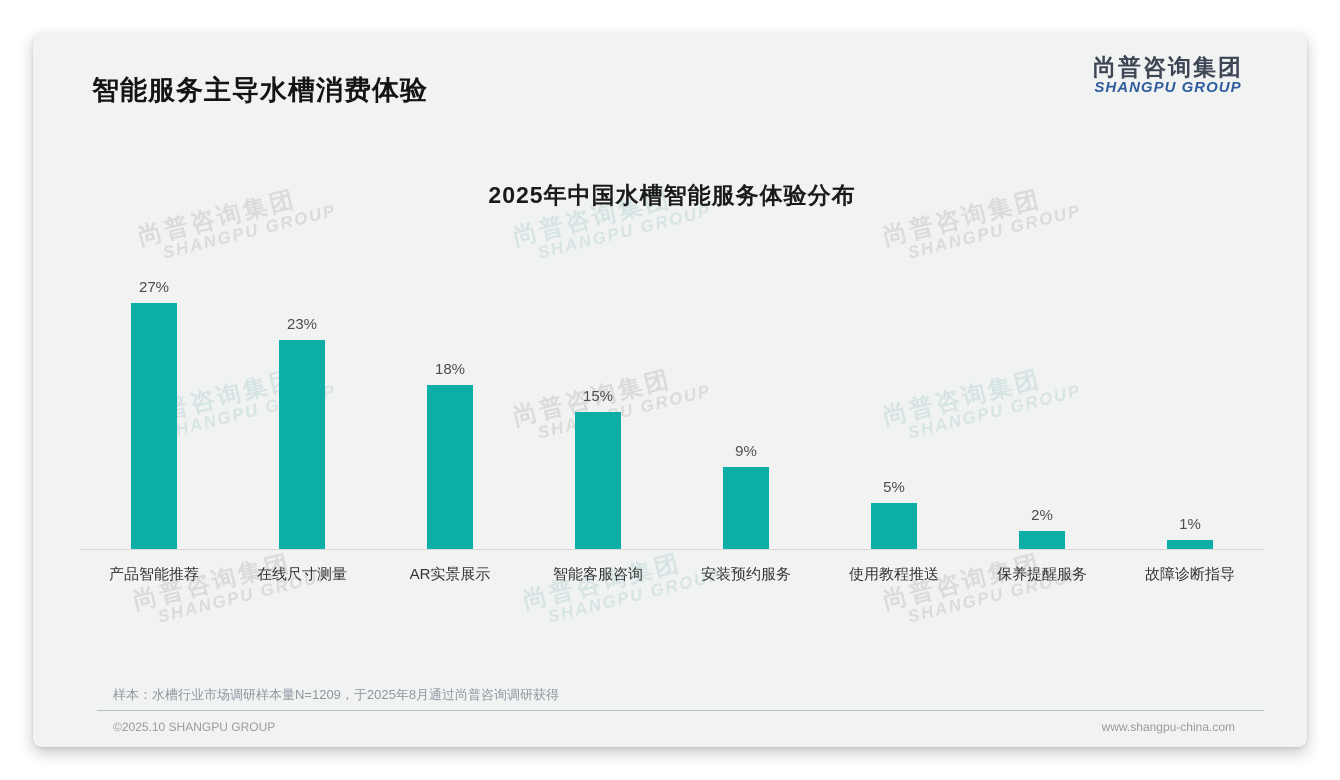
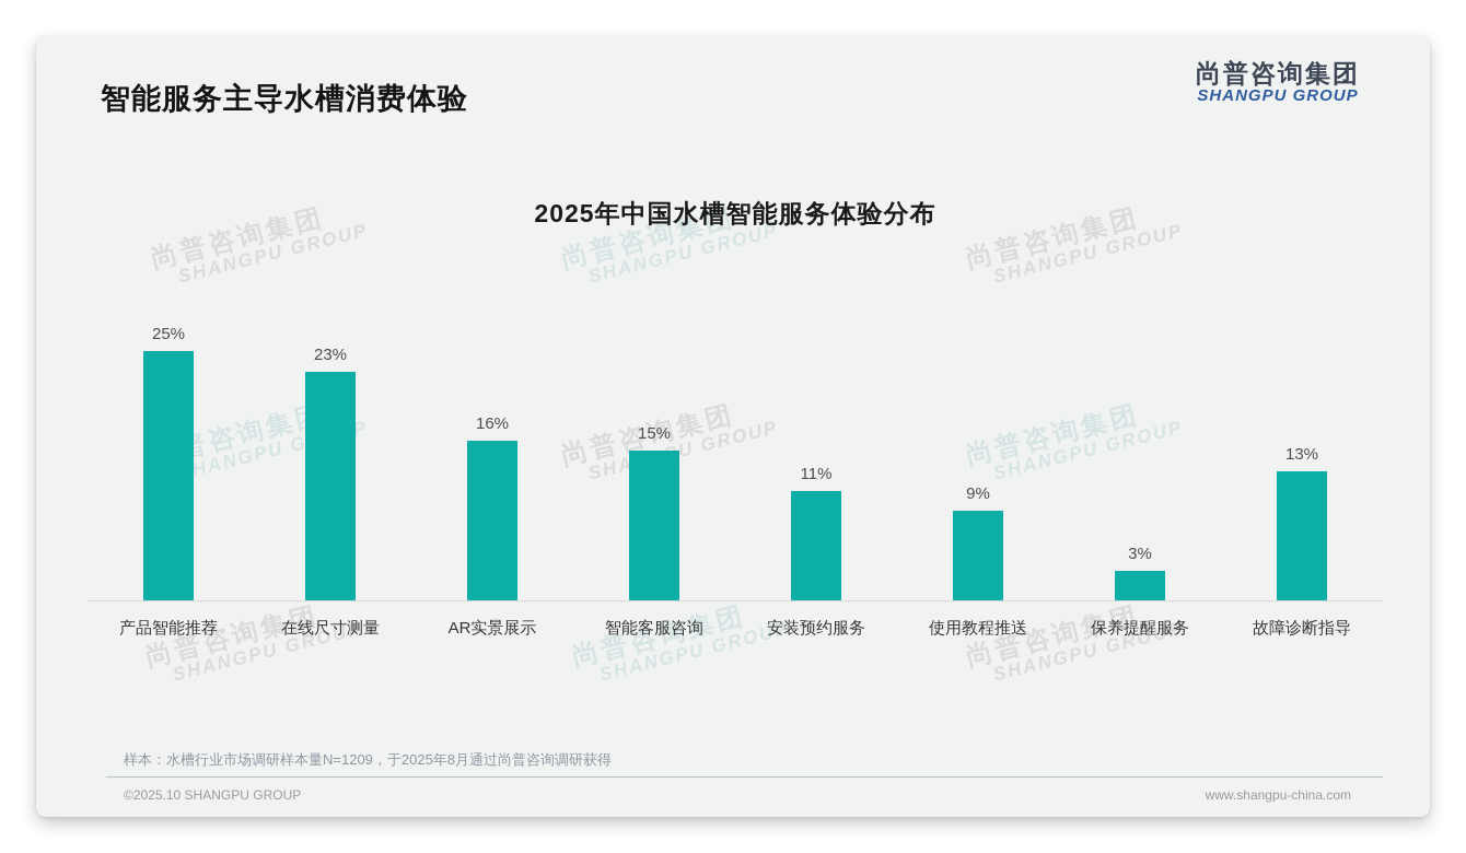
产品智能推荐: 27% -> 25%
AR实景展示: 18% -> 16%
安装预约服务: 9% -> 11%
使用教程推送: 5% -> 9%
保养提醒服务: 2% -> 3%
故障诊断指导: 1% -> 13%
